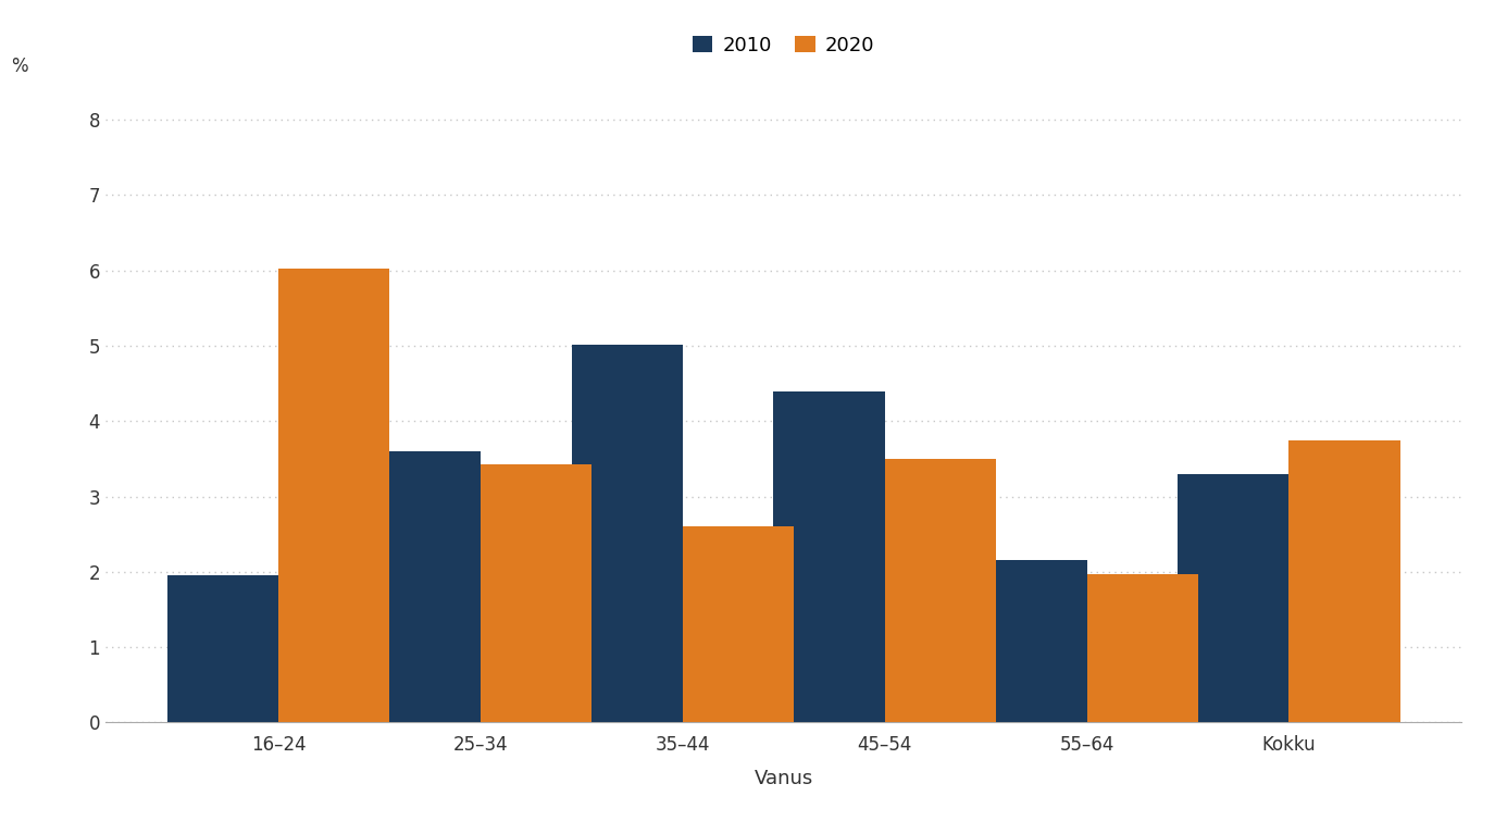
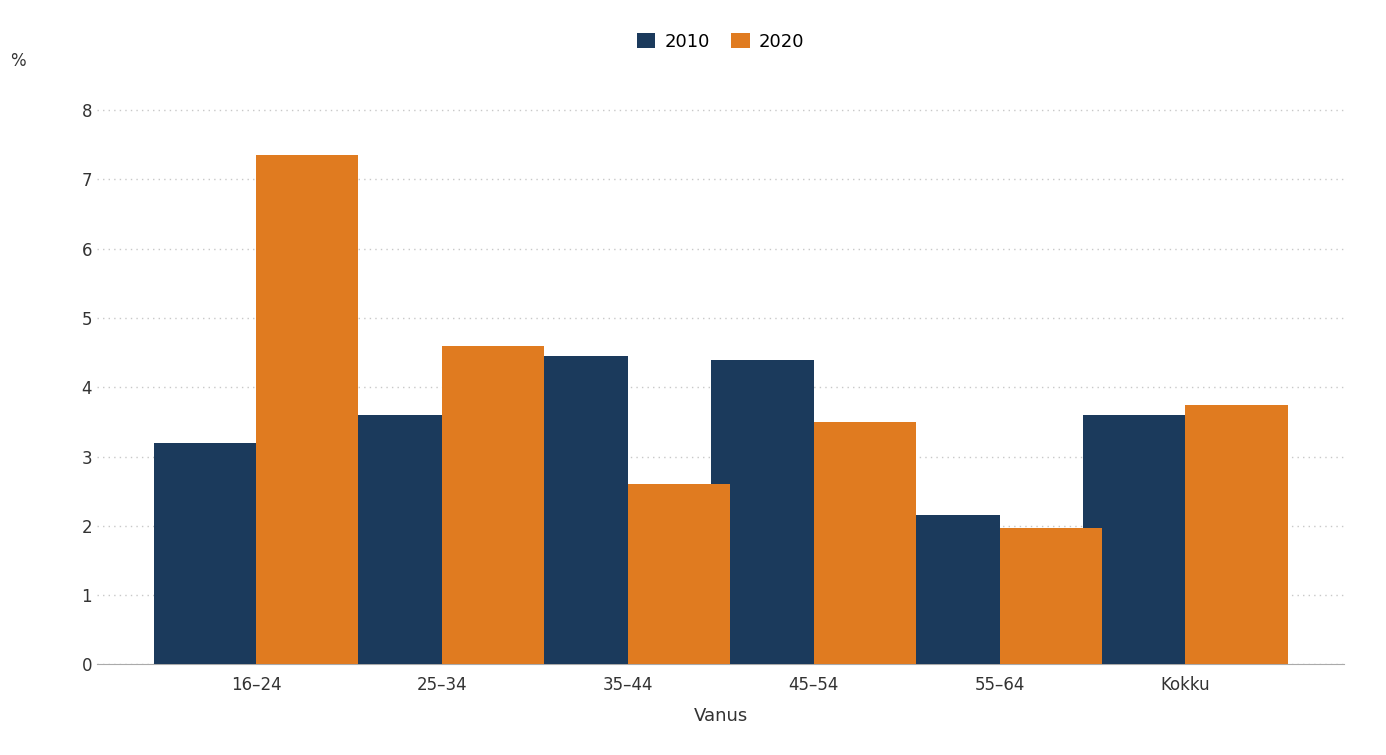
2010/16–24: 1.96 -> 3.20
2020/16–24: 6.02 -> 7.35
2020/25–34: 3.42 -> 4.60
2010/35–44: 5.02 -> 4.45
2010/Kokku: 3.30 -> 3.60
